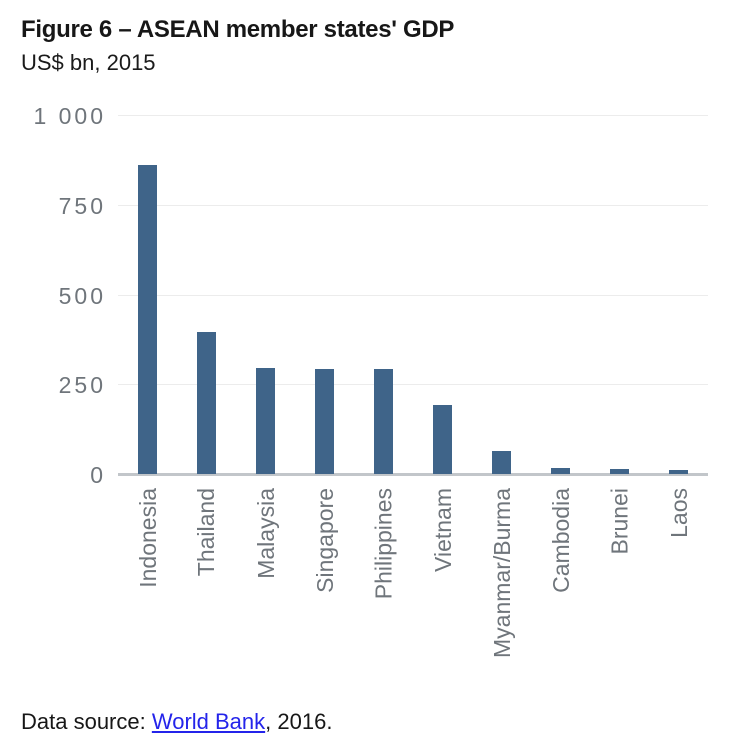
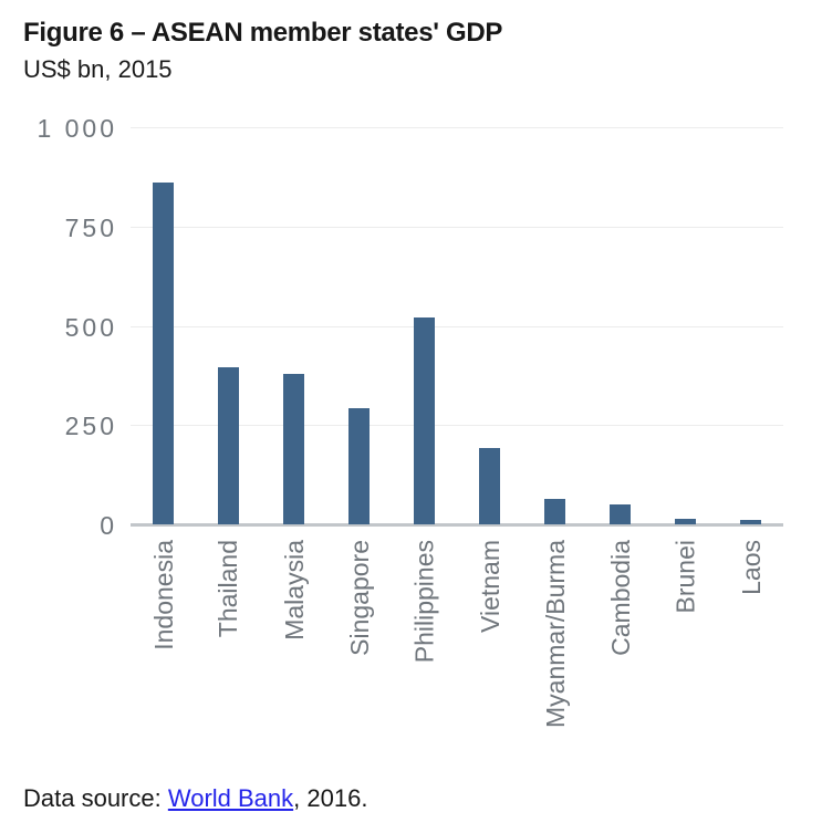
Malaysia: 300 -> 380
Philippines: 290 -> 520
Cambodia: 20 -> 50
